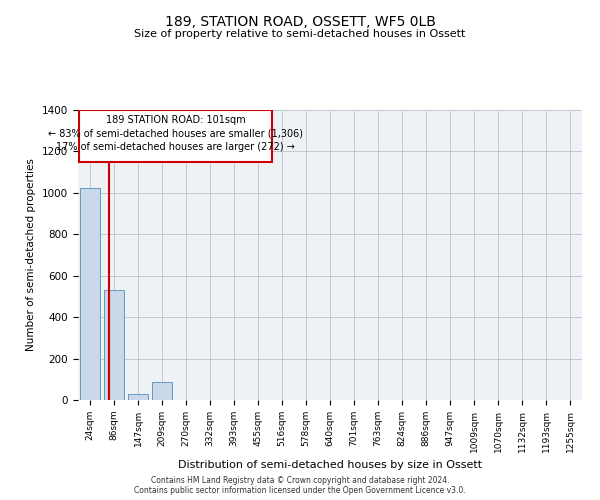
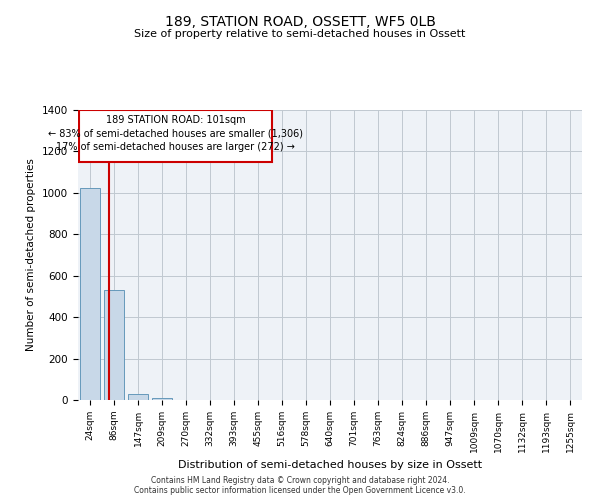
209sqm: 85 -> 10
